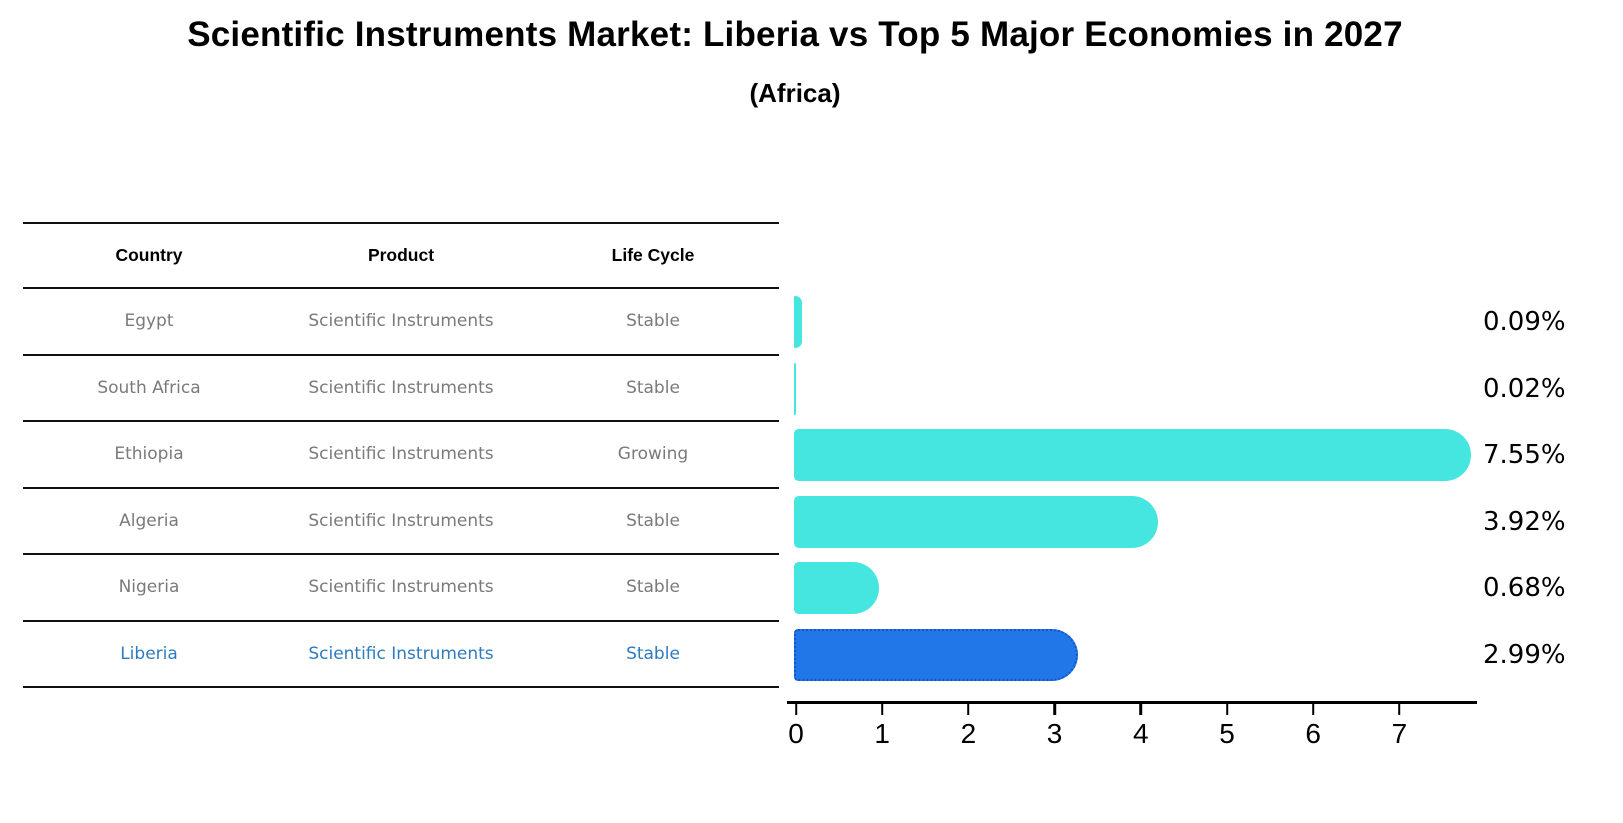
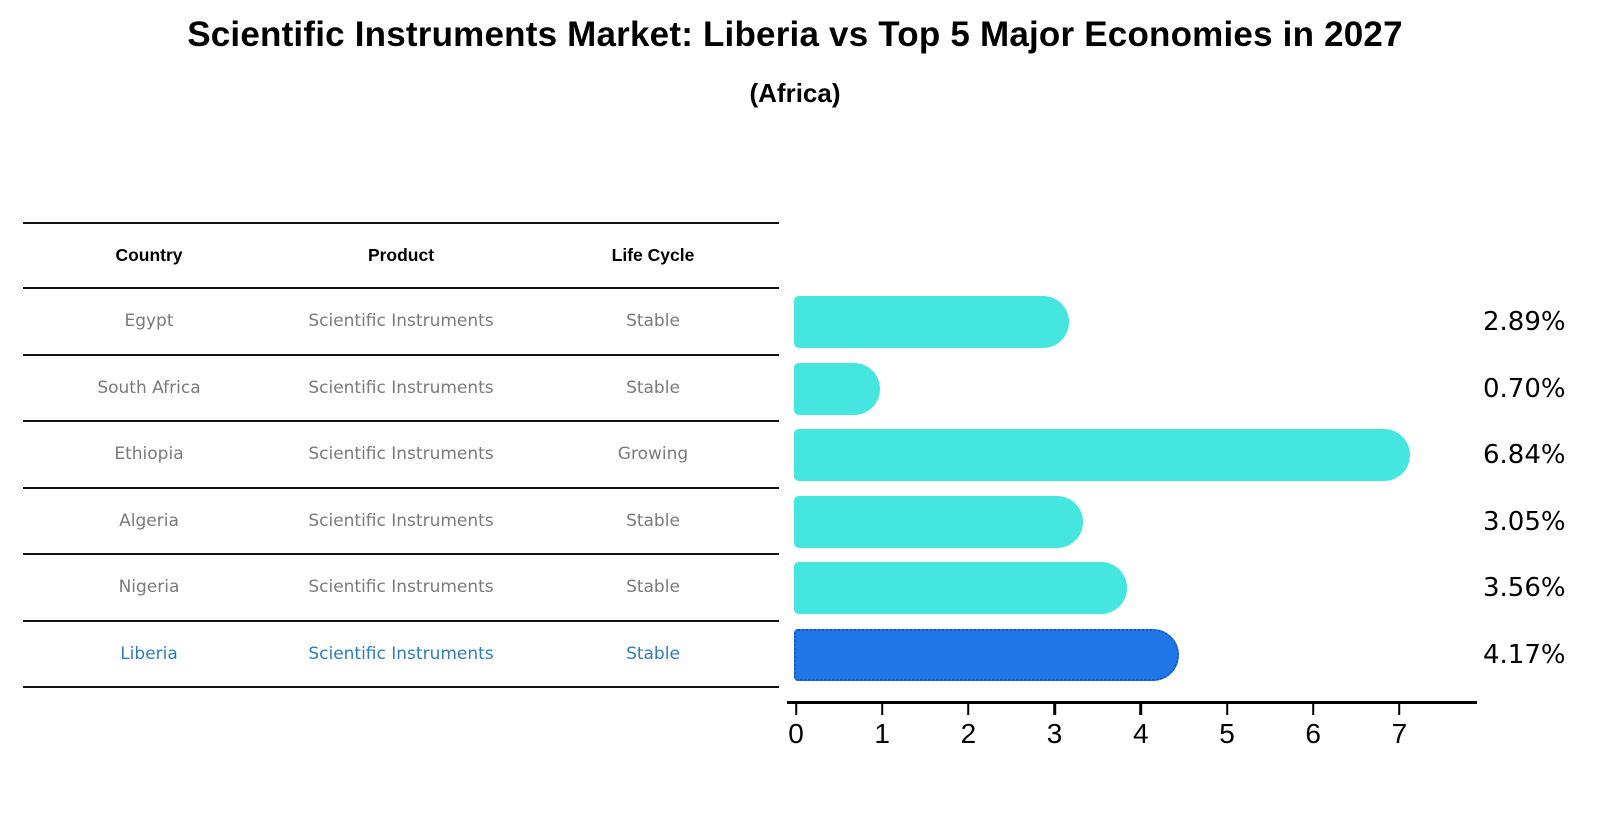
Egypt: 0.09% -> 2.89%
South Africa: 0.02% -> 0.70%
Ethiopia: 7.55% -> 6.84%
Algeria: 3.92% -> 3.05%
Nigeria: 0.68% -> 3.56%
Liberia: 2.99% -> 4.17%
